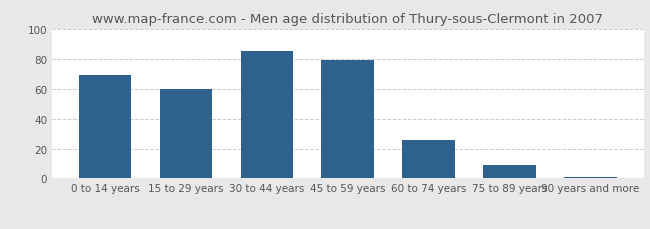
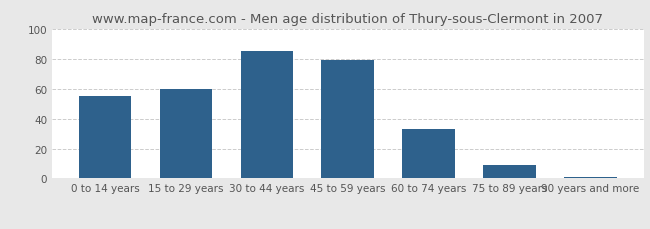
0 to 14 years: 69 -> 55
60 to 74 years: 26 -> 33
